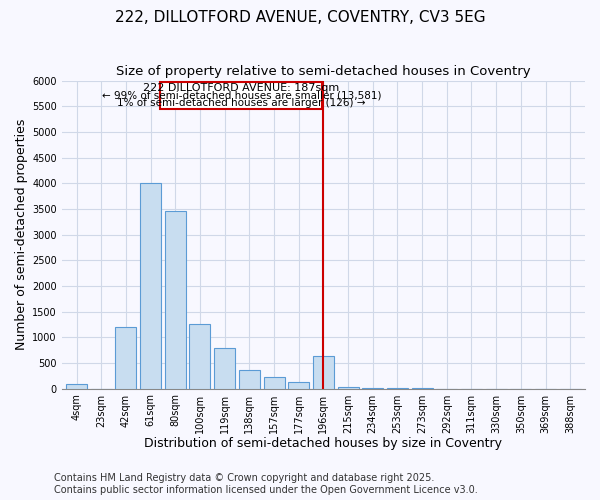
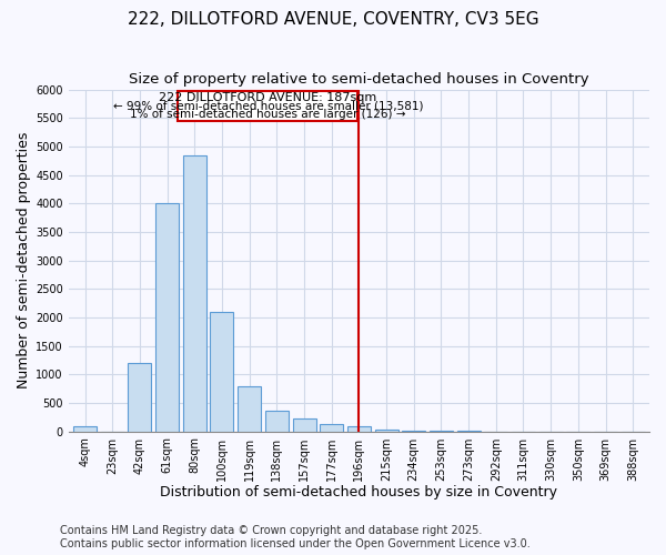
80sqm: 3460 -> 4850
100sqm: 1260 -> 2100
196sqm: 640 -> 80
